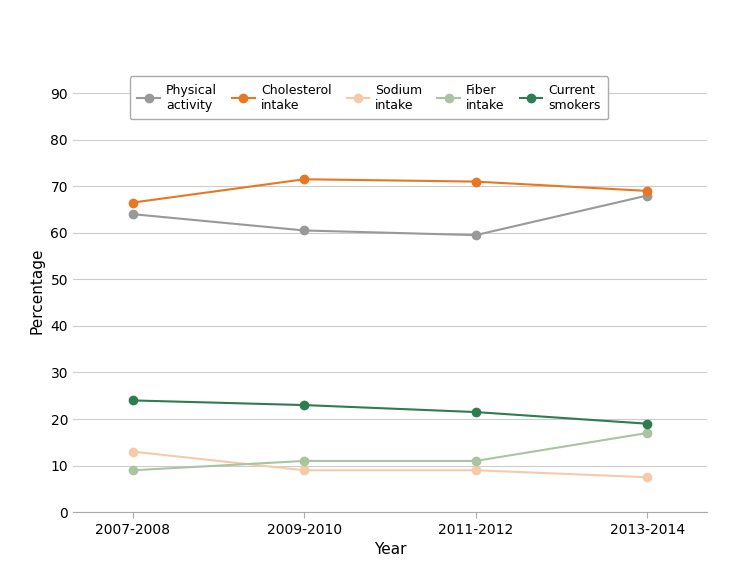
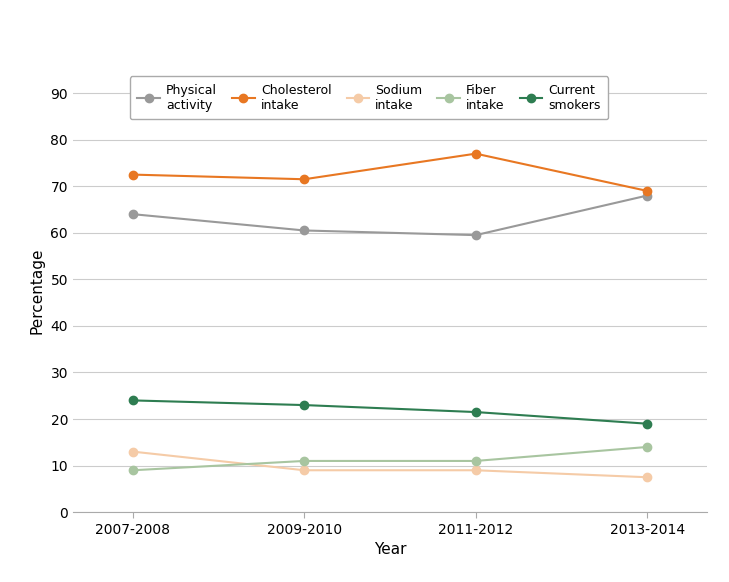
Cholesterol intake/2007-2008: 66.5 -> 72.5
Cholesterol intake/2011-2012: 71.0 -> 77.0
Fiber intake/2013-2014: 17 -> 14
